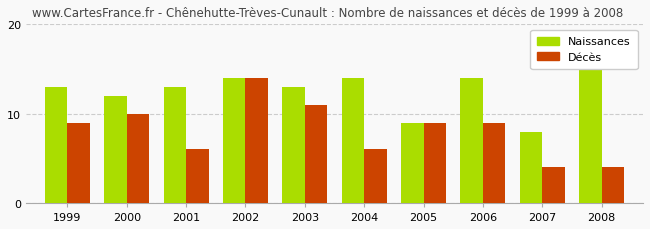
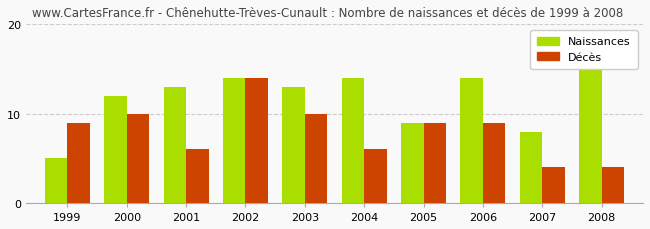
Naissances/1999: 13 -> 5
Décès/2003: 11 -> 10
